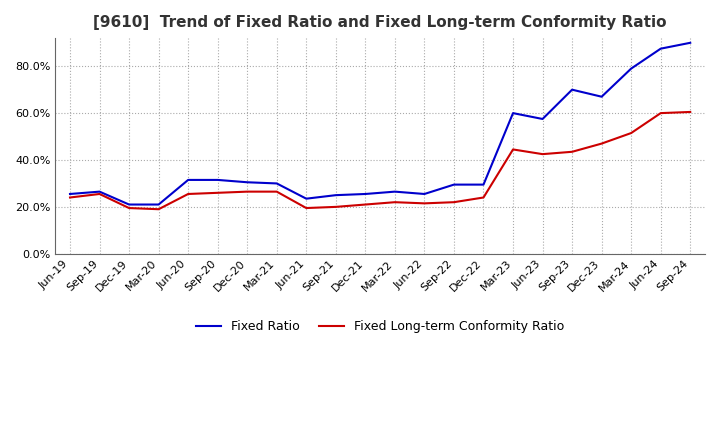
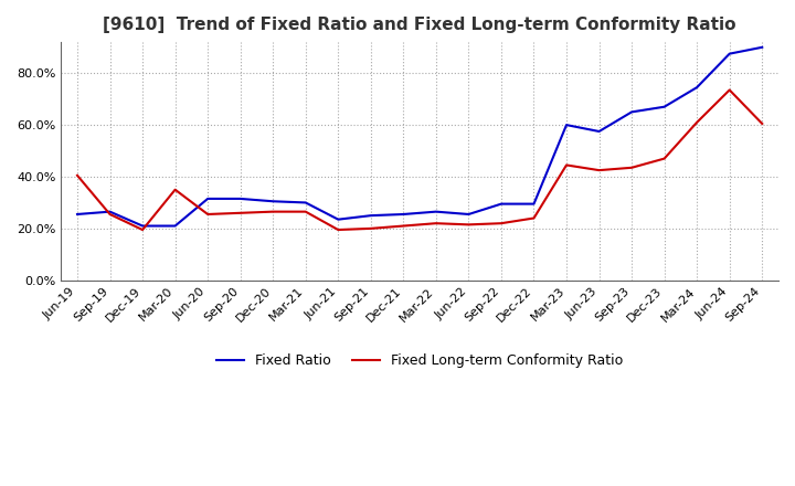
Fixed Long-term Conformity Ratio/Jun-19: 24.0% -> 40.5%
Fixed Long-term Conformity Ratio/Mar-20: 19.0% -> 35.0%
Fixed Ratio/Sep-23: 70.0% -> 65.0%
Fixed Ratio/Mar-24: 79.0% -> 74.5%
Fixed Long-term Conformity Ratio/Mar-24: 51.5% -> 61.0%
Fixed Long-term Conformity Ratio/Jun-24: 60.0% -> 73.5%
